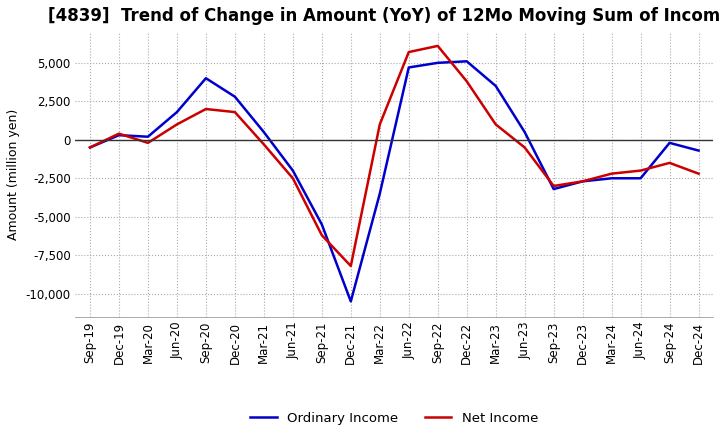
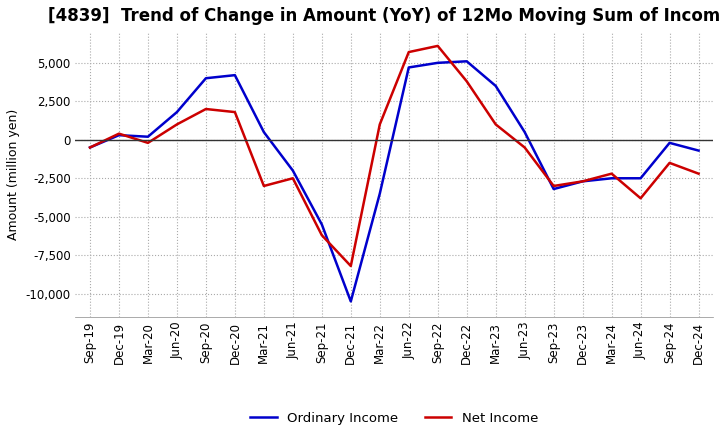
Ordinary Income/Dec-20: 2,800 -> 4,200
Net Income/Mar-21: -300 -> -3,000
Net Income/Jun-24: -2,000 -> -3,800
